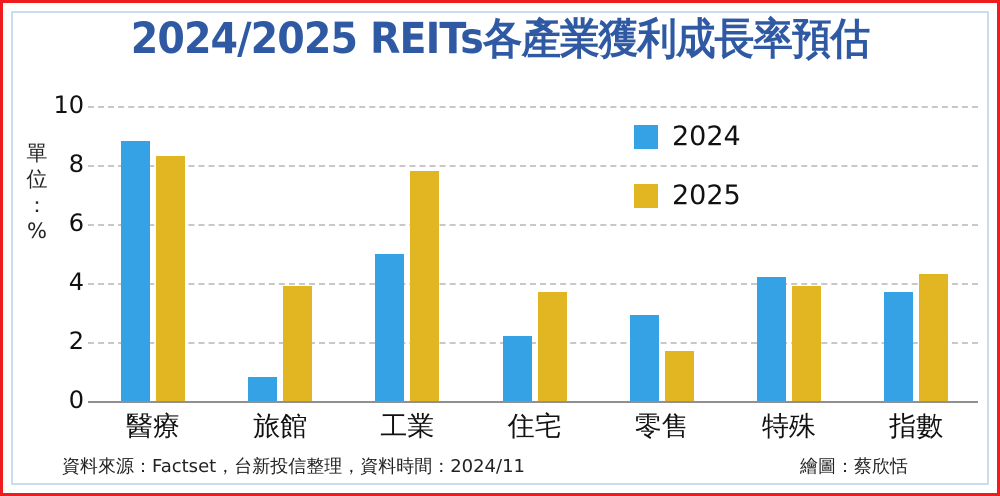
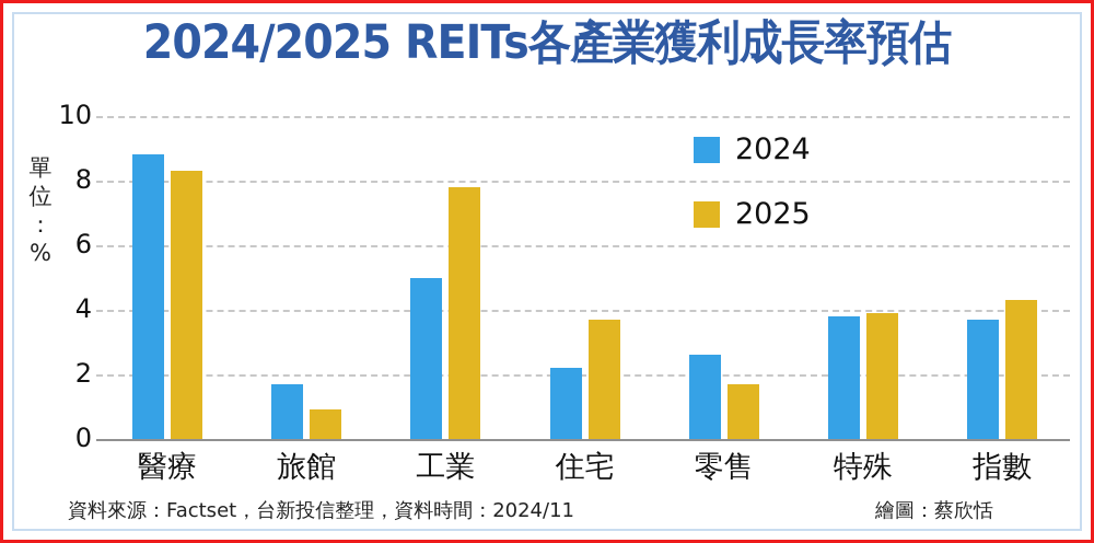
2024/旅館: 0.8 -> 1.7
2025/旅館: 3.9 -> 0.9
2024/零售: 2.9 -> 2.6
2024/特殊: 4.2 -> 3.8
